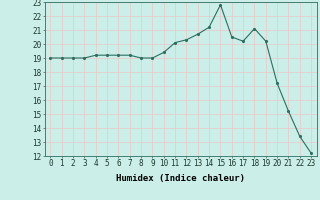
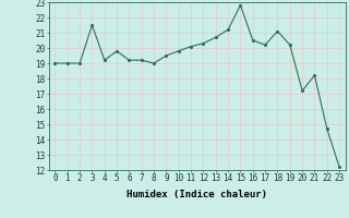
3: 19.0 -> 21.5
5: 19.2 -> 19.8
9: 19.0 -> 19.5
10: 19.4 -> 19.8
21: 15.2 -> 18.2
22: 13.4 -> 14.7
